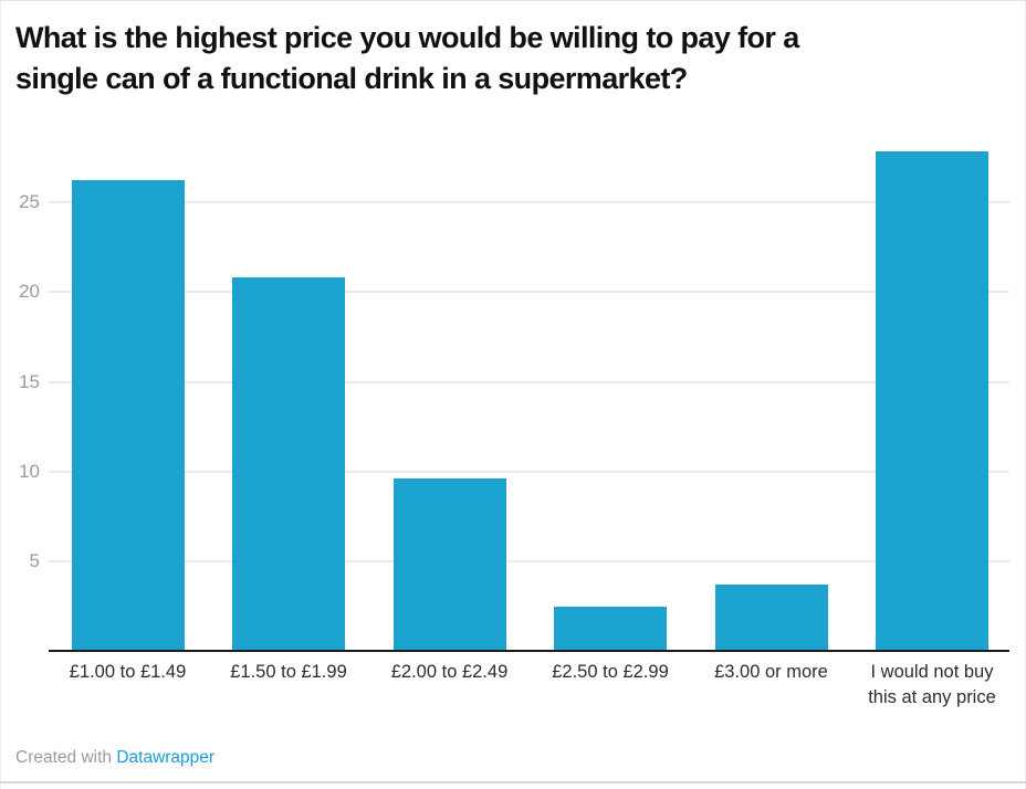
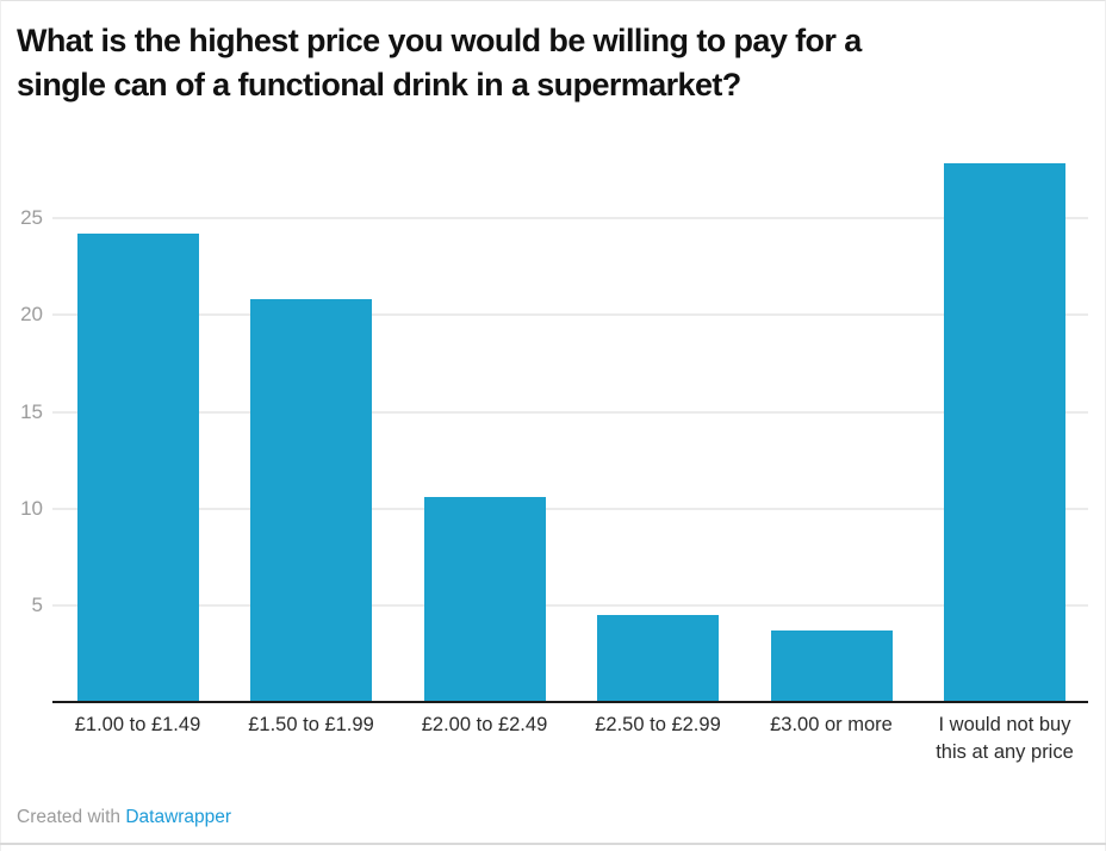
£1.00 to £1.49: 26.2 -> 24.2
£2.00 to £2.49: 9.6 -> 10.6
£2.50 to £2.99: 2.5 -> 4.5
